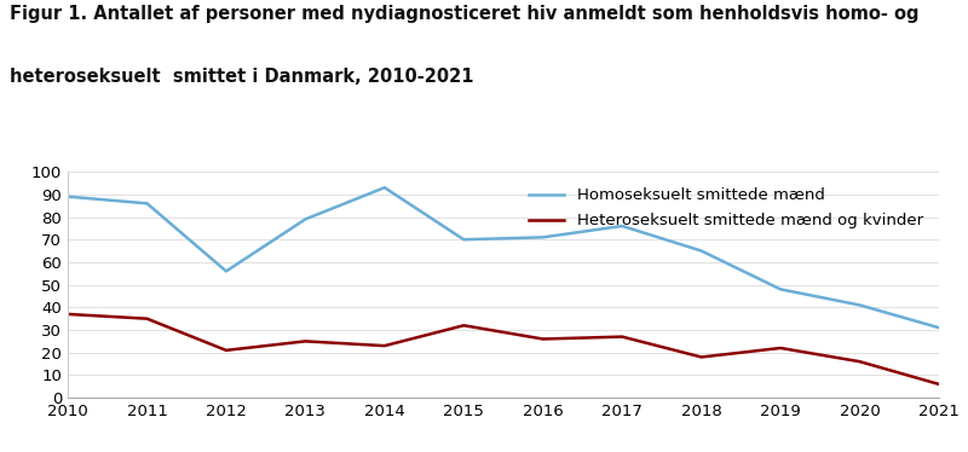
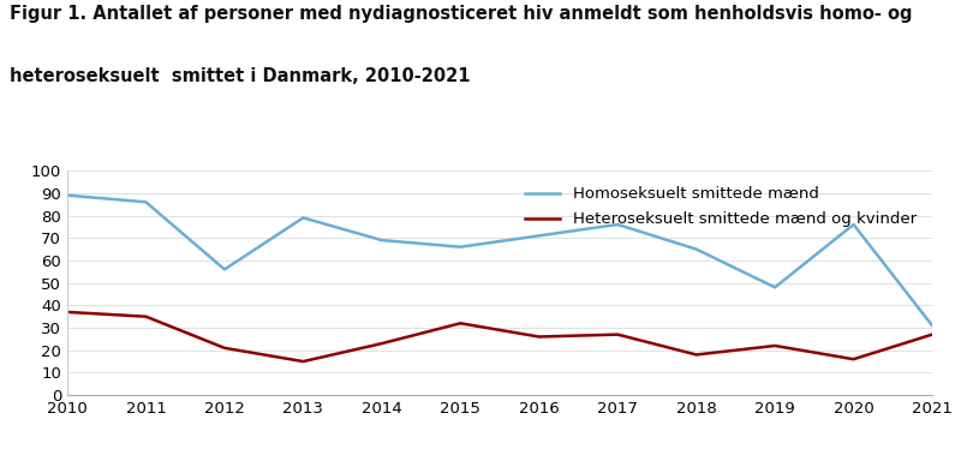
Heteroseksuelt smittede mænd og kvinder/2013: 25 -> 15
Homoseksuelt smittede mænd/2014: 93 -> 69
Homoseksuelt smittede mænd/2015: 70 -> 66
Homoseksuelt smittede mænd/2020: 41 -> 76
Heteroseksuelt smittede mænd og kvinder/2021: 6 -> 27
